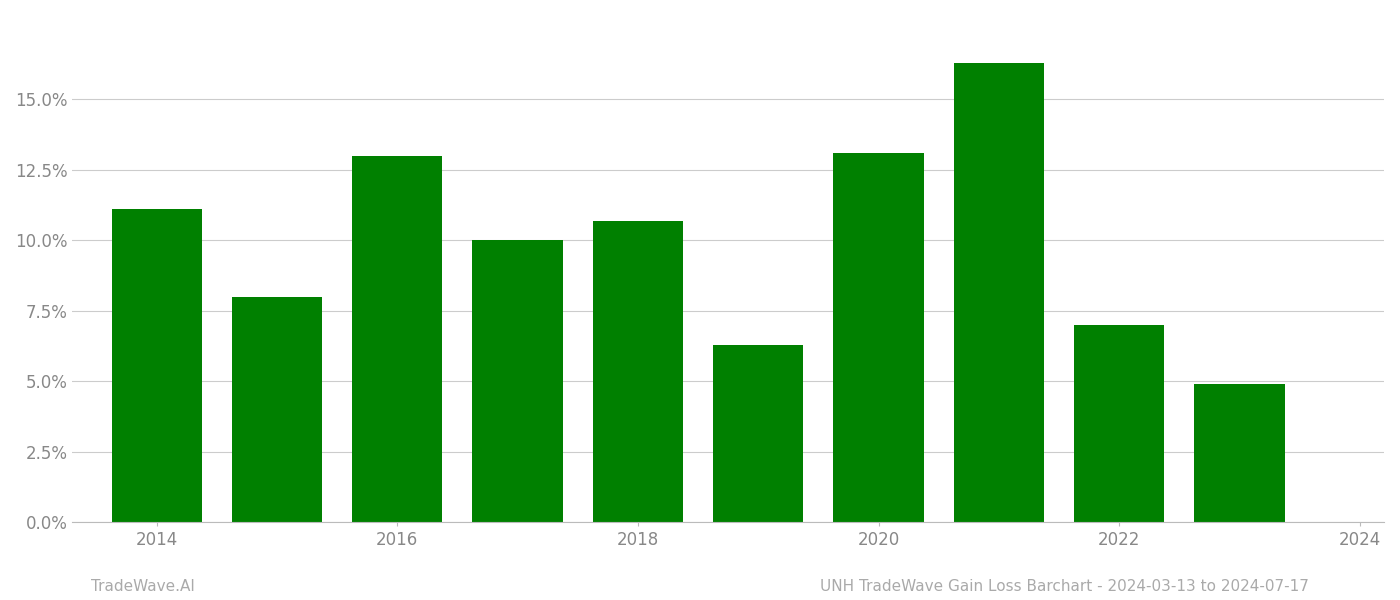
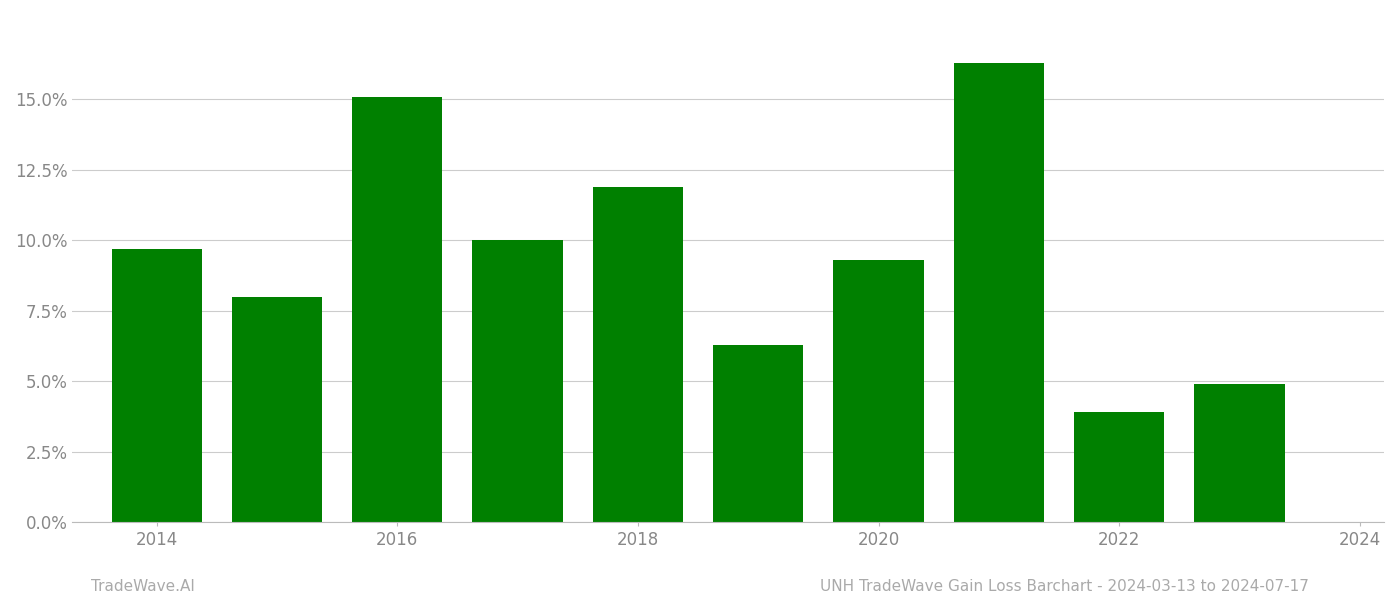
2014: 11.1% -> 9.7%
2016: 13.0% -> 15.1%
2018: 10.7% -> 11.9%
2020: 13.1% -> 9.3%
2022: 7.0% -> 3.9%
